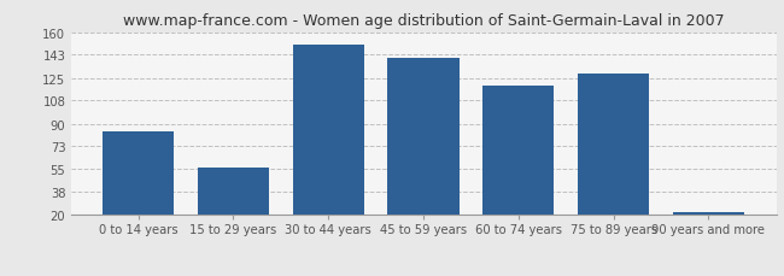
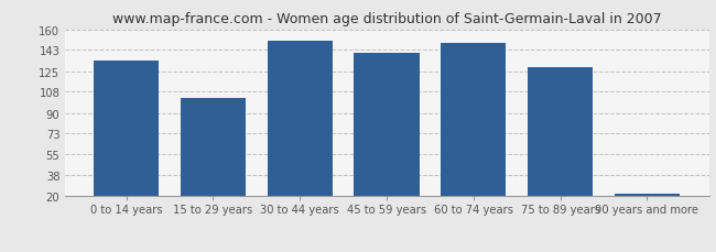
0 to 14 years: 84 -> 134
15 to 29 years: 56 -> 102
60 to 74 years: 119 -> 149
